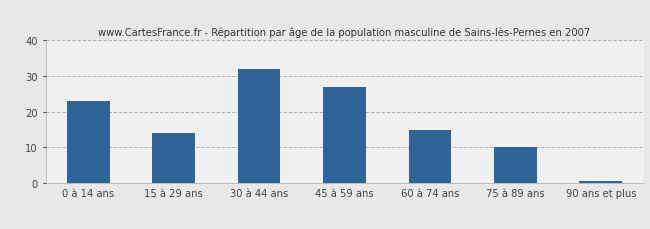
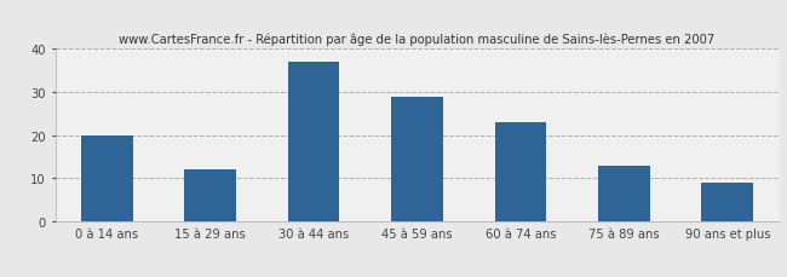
0 à 14 ans: 23.0 -> 20.0
15 à 29 ans: 14.0 -> 12.0
30 à 44 ans: 32.0 -> 37.0
45 à 59 ans: 27.0 -> 29.0
60 à 74 ans: 15.0 -> 23.0
75 à 89 ans: 10.0 -> 13.0
90 ans et plus: 0.5 -> 9.0
